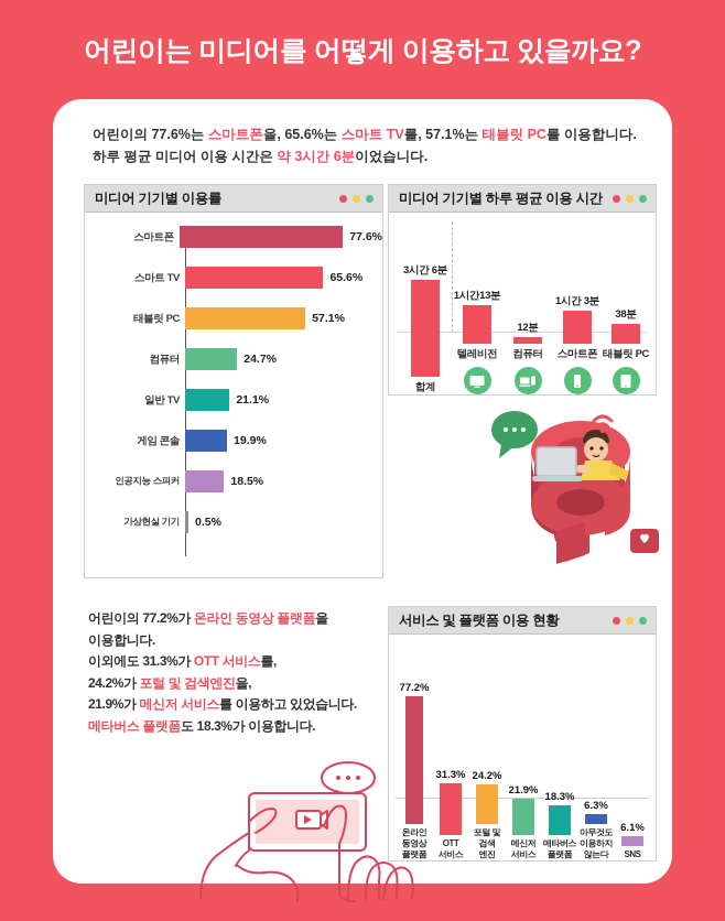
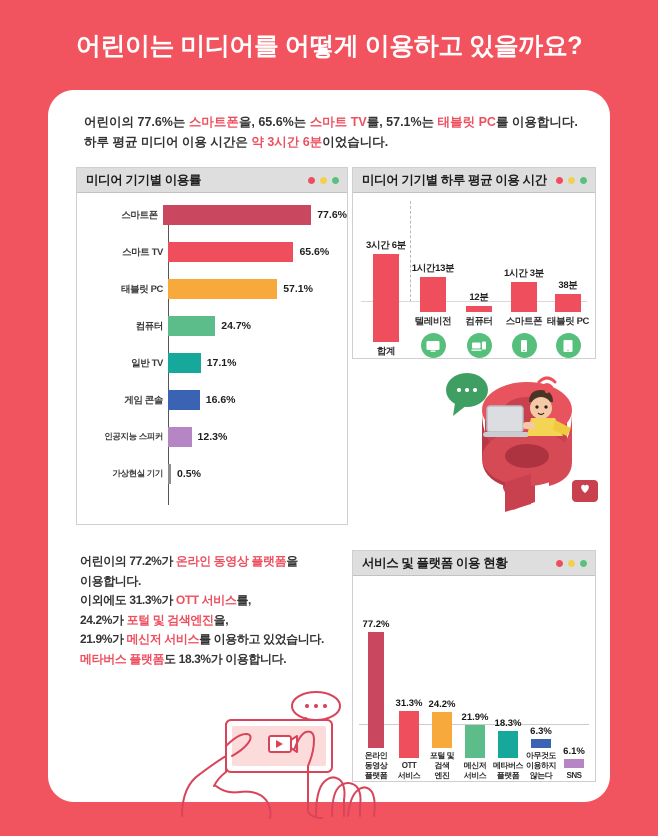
미디어 기기별 이용률/일반 TV: 21.1% -> 17.1%
미디어 기기별 이용률/게임 콘솔: 19.9% -> 16.6%
미디어 기기별 이용률/인공지능 스피커: 18.5% -> 12.3%
